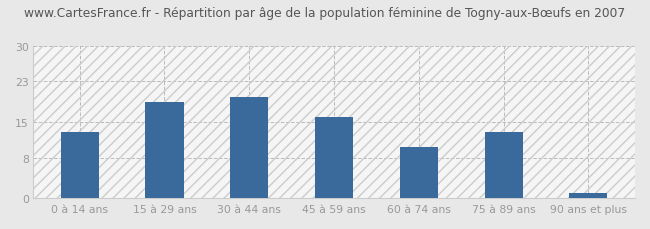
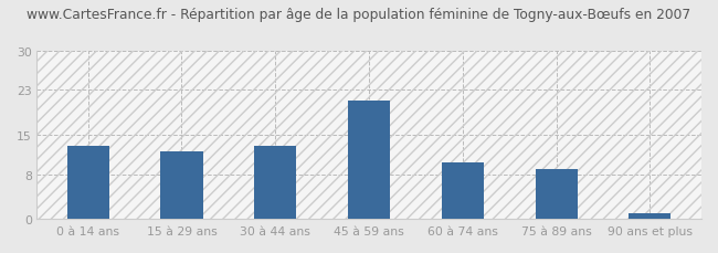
15 à 29 ans: 19 -> 12
30 à 44 ans: 20 -> 13
45 à 59 ans: 16 -> 21
75 à 89 ans: 13 -> 9
